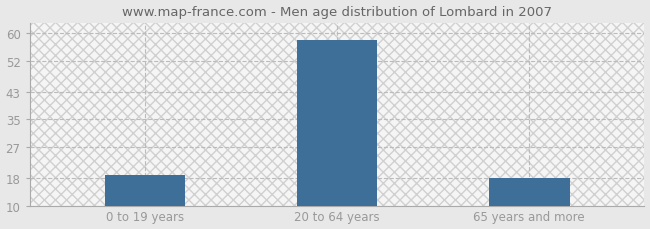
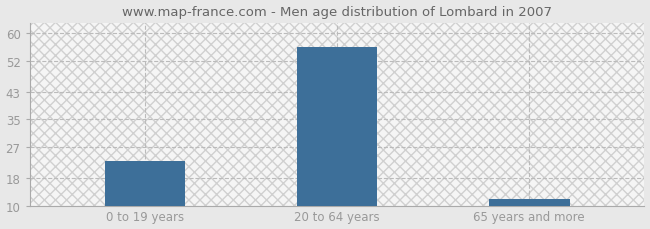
0 to 19 years: 19 -> 23
20 to 64 years: 58 -> 56
65 years and more: 18 -> 12
